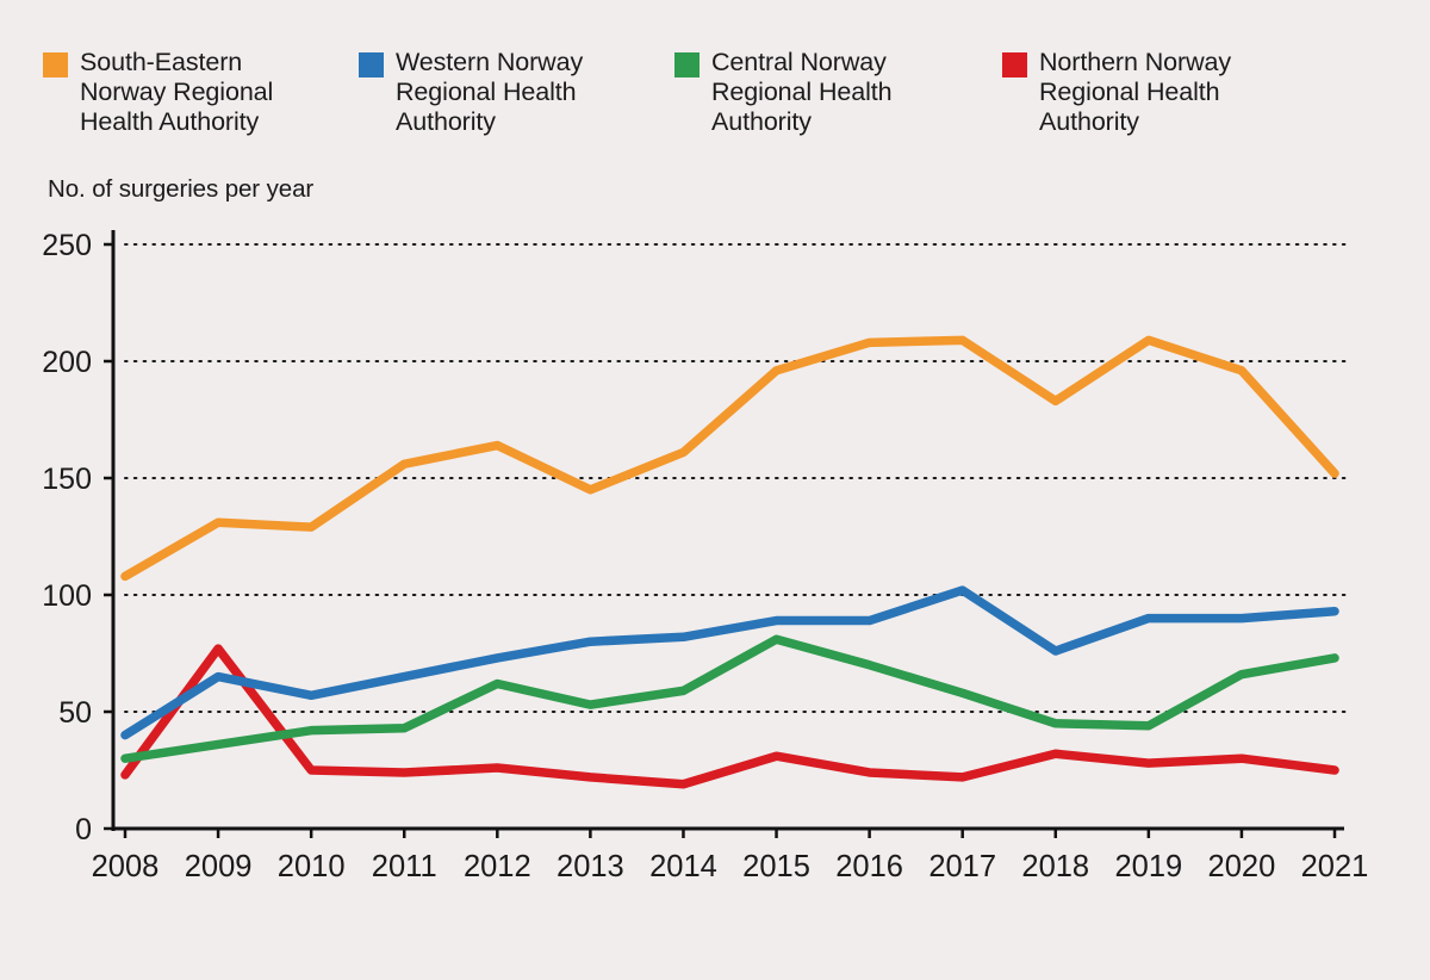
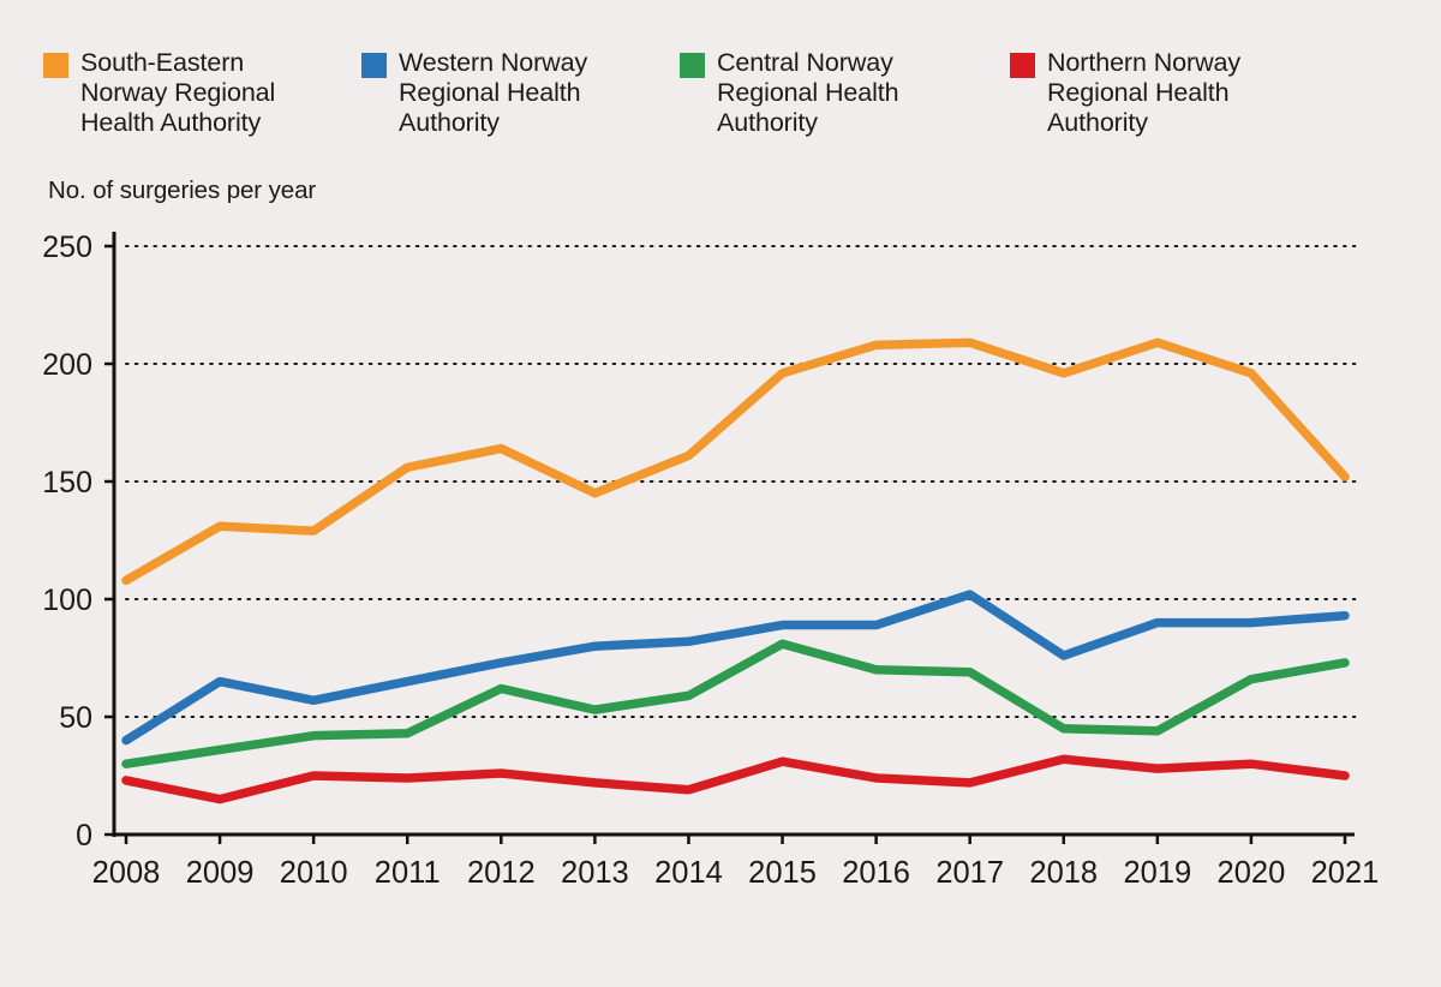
Northern Norway Regional Health Authority/2009: 77 -> 15
Central Norway Regional Health Authority/2017: 58 -> 69
South-Eastern Norway Regional Health Authority/2018: 183 -> 196
